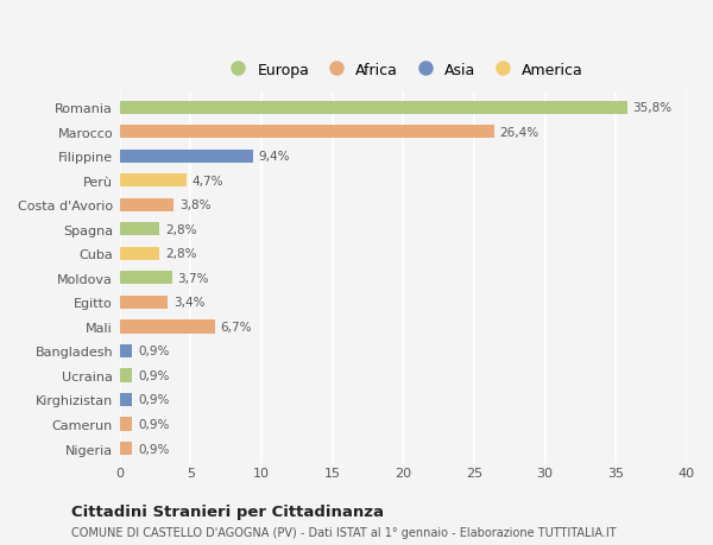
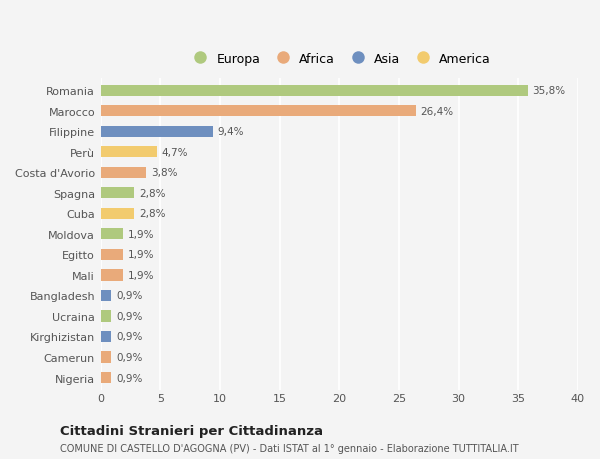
Moldova: 3,7% -> 1,9%
Egitto: 3,4% -> 1,9%
Mali: 6,7% -> 1,9%
